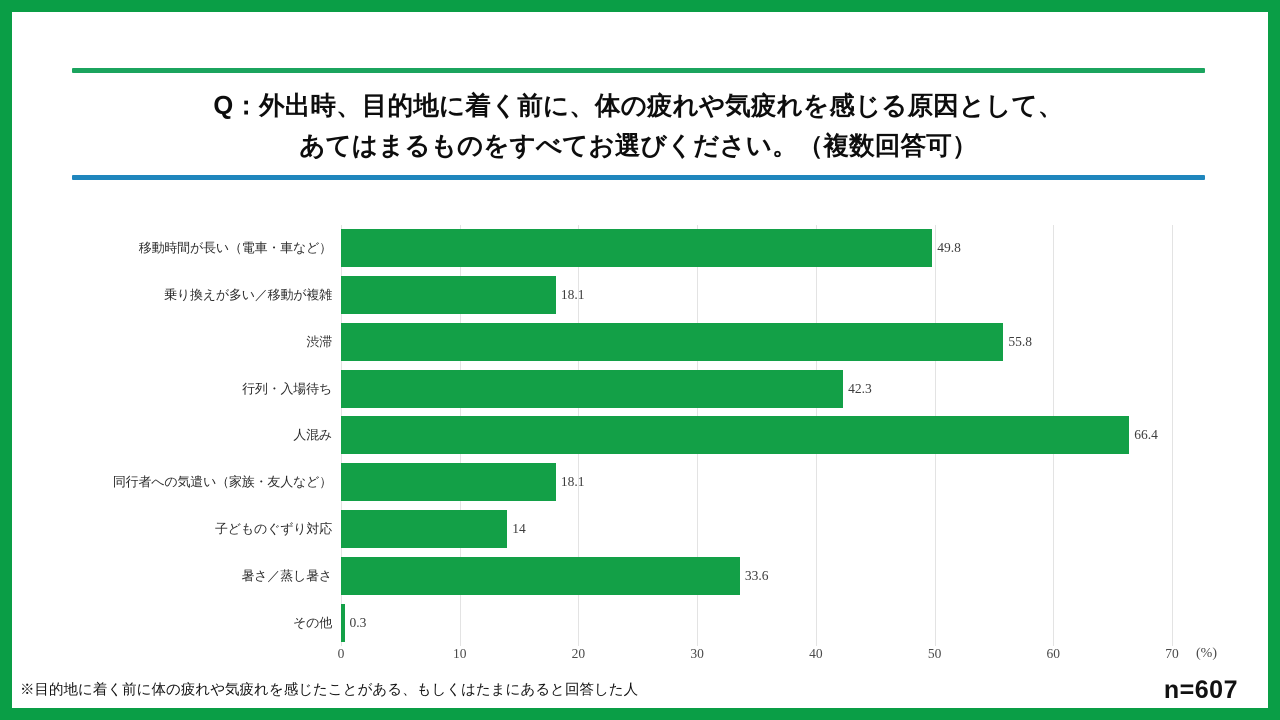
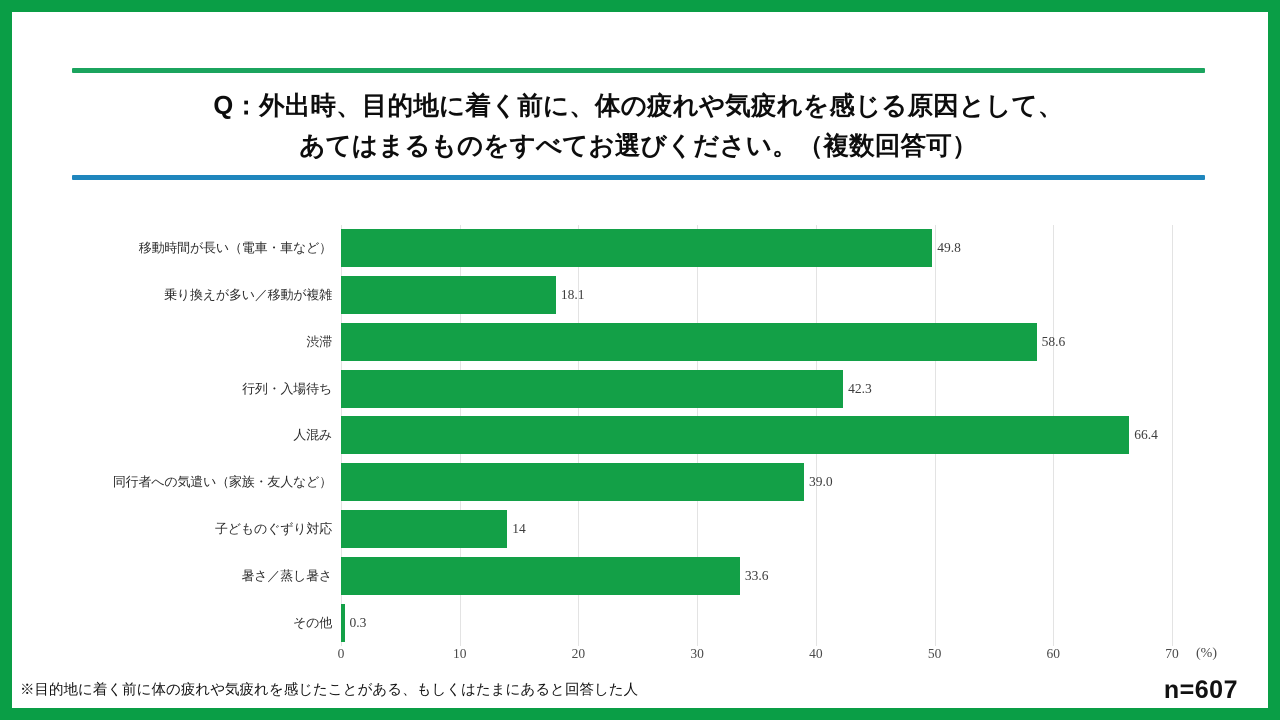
渋滞: 55.8 -> 58.6
同行者への気遣い（家族・友人など）: 18.1 -> 39.0
